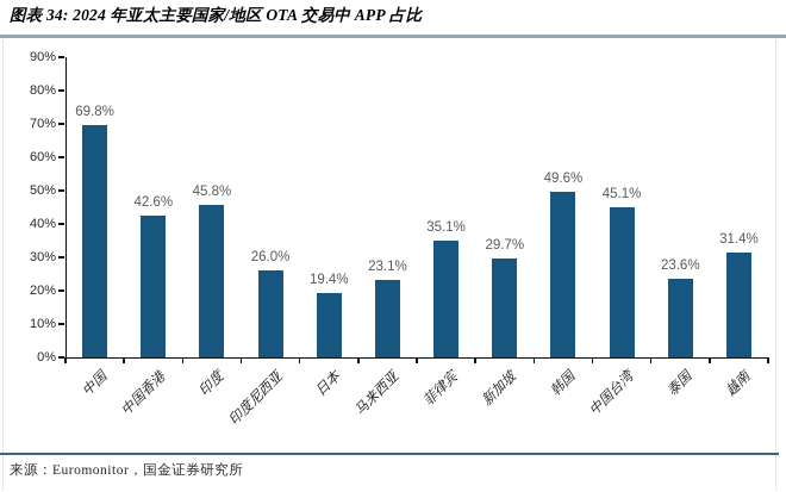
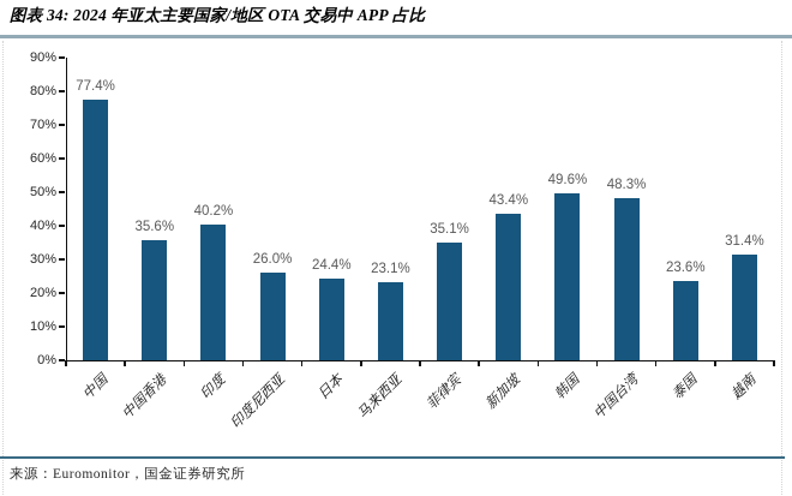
中国: 69.8% -> 77.4%
中国香港: 42.6% -> 35.6%
印度: 45.8% -> 40.2%
日本: 19.4% -> 24.4%
新加坡: 29.7% -> 43.4%
中国台湾: 45.1% -> 48.3%
